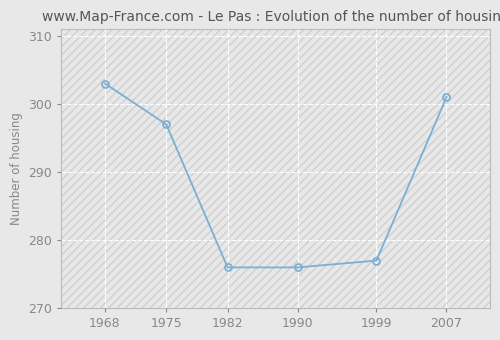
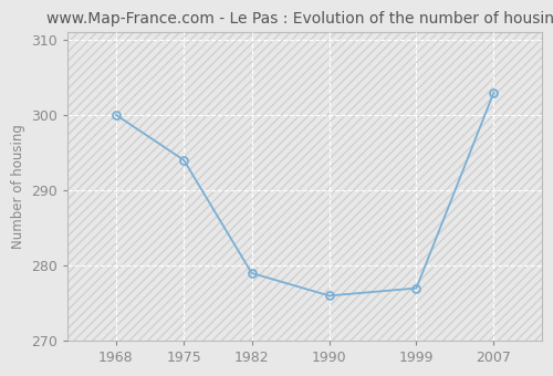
1968: 303 -> 300
1975: 297 -> 294
1982: 276 -> 279
2007: 301 -> 303
